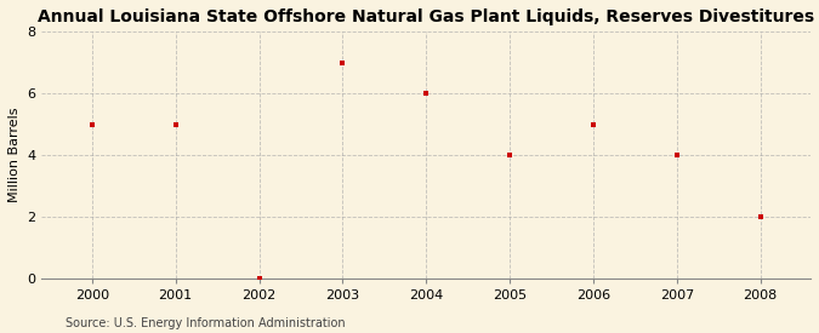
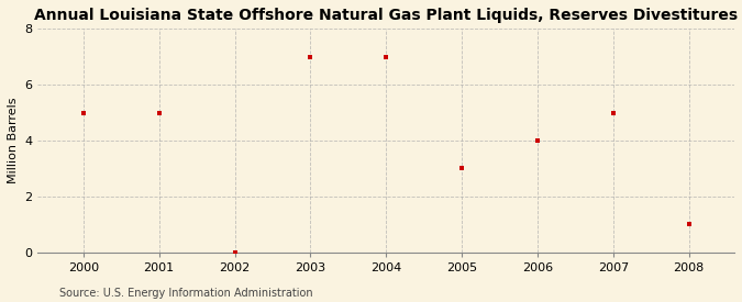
2004: 6 -> 7
2005: 4 -> 3
2006: 5 -> 4
2007: 4 -> 5
2008: 2 -> 1
